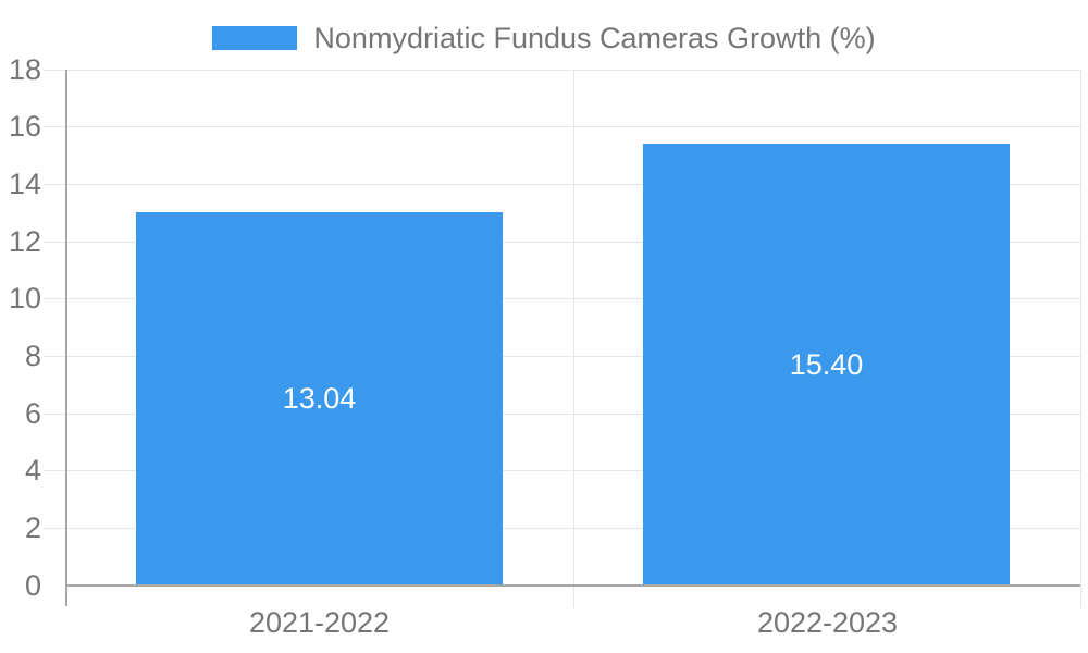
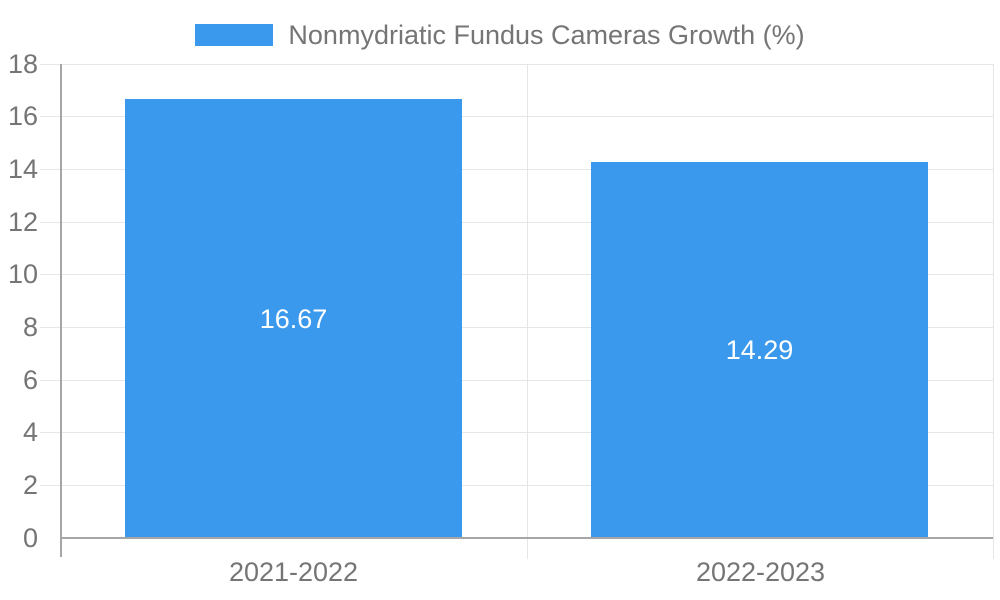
2021-2022: 13.04 -> 16.67
2022-2023: 15.40 -> 14.29
